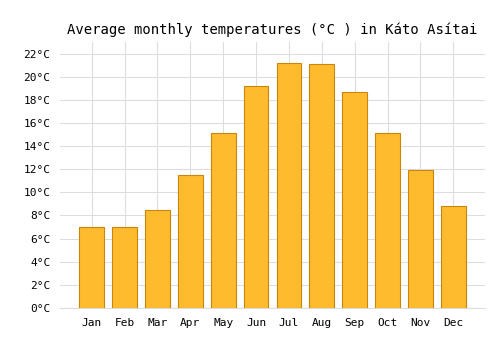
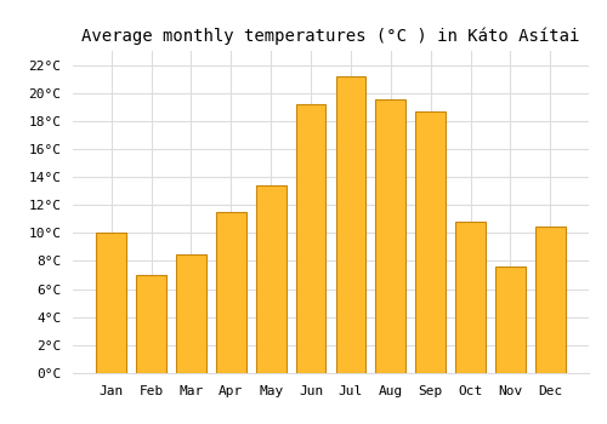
Jan: 7.0°C -> 10.0°C
May: 15.1°C -> 13.4°C
Aug: 21.1°C -> 19.5°C
Oct: 15.1°C -> 10.8°C
Nov: 11.9°C -> 7.6°C
Dec: 8.8°C -> 10.5°C
